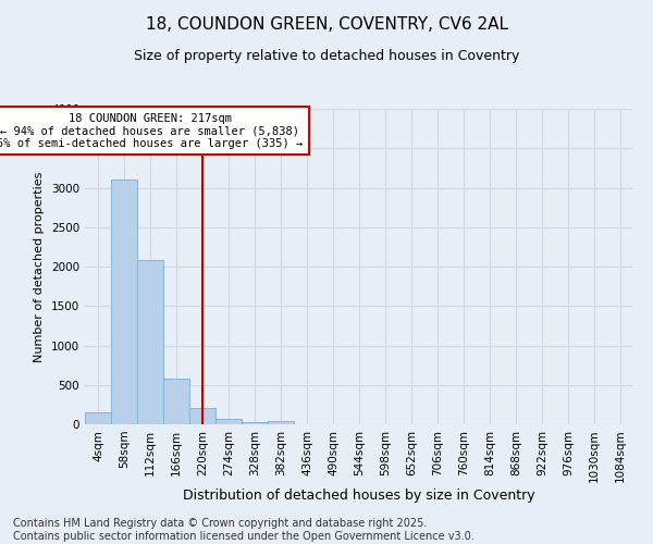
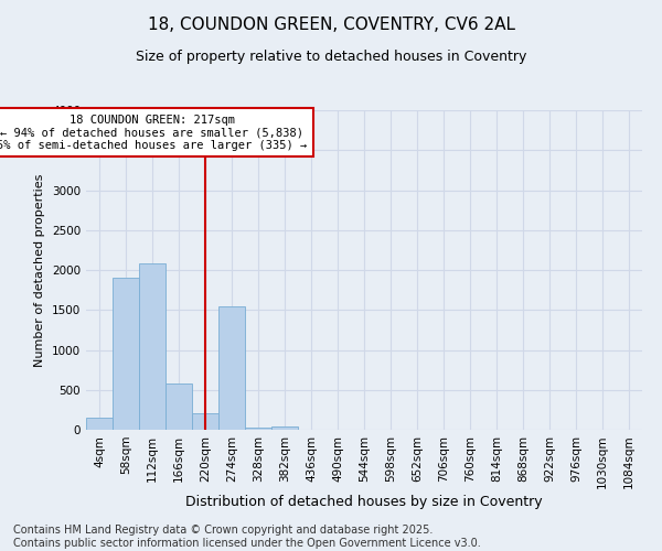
58sqm: 3100 -> 1900
274sqm: 70 -> 1540
